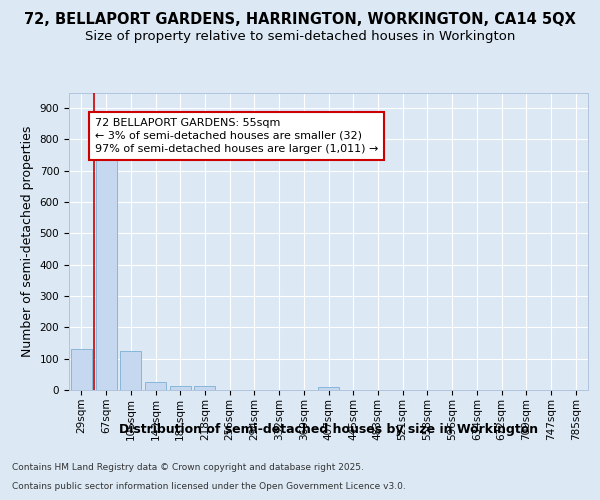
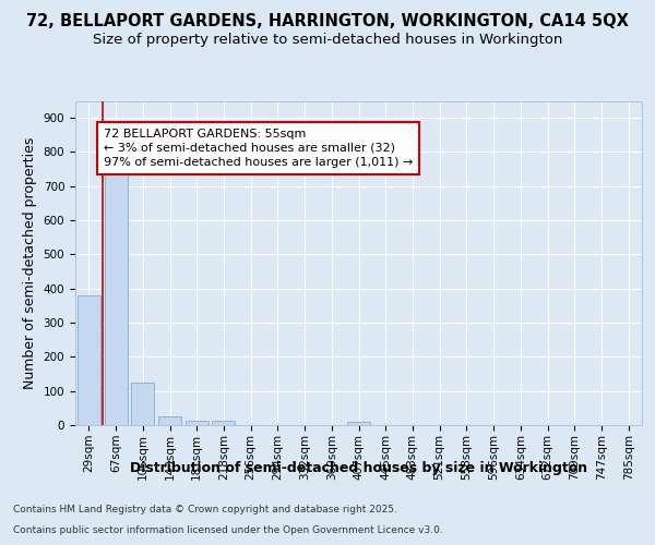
29sqm: 130 -> 380
